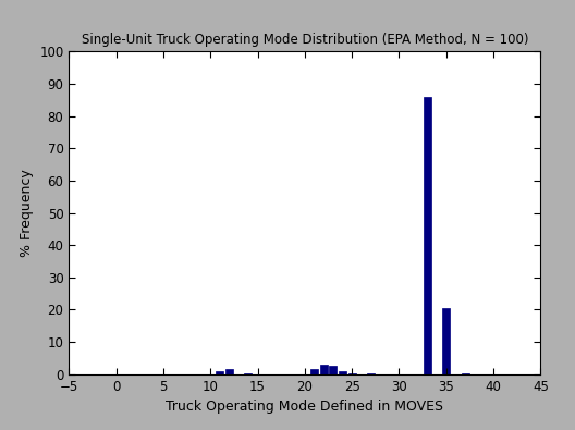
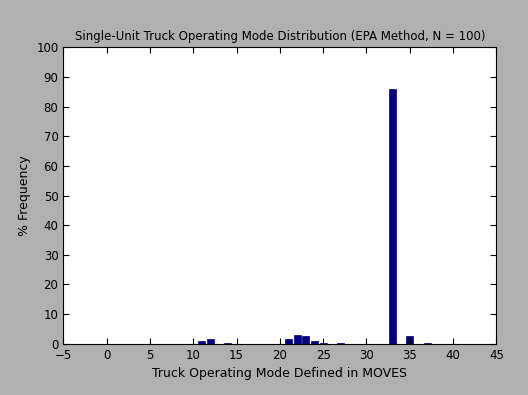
35: 20.5 -> 2.5
